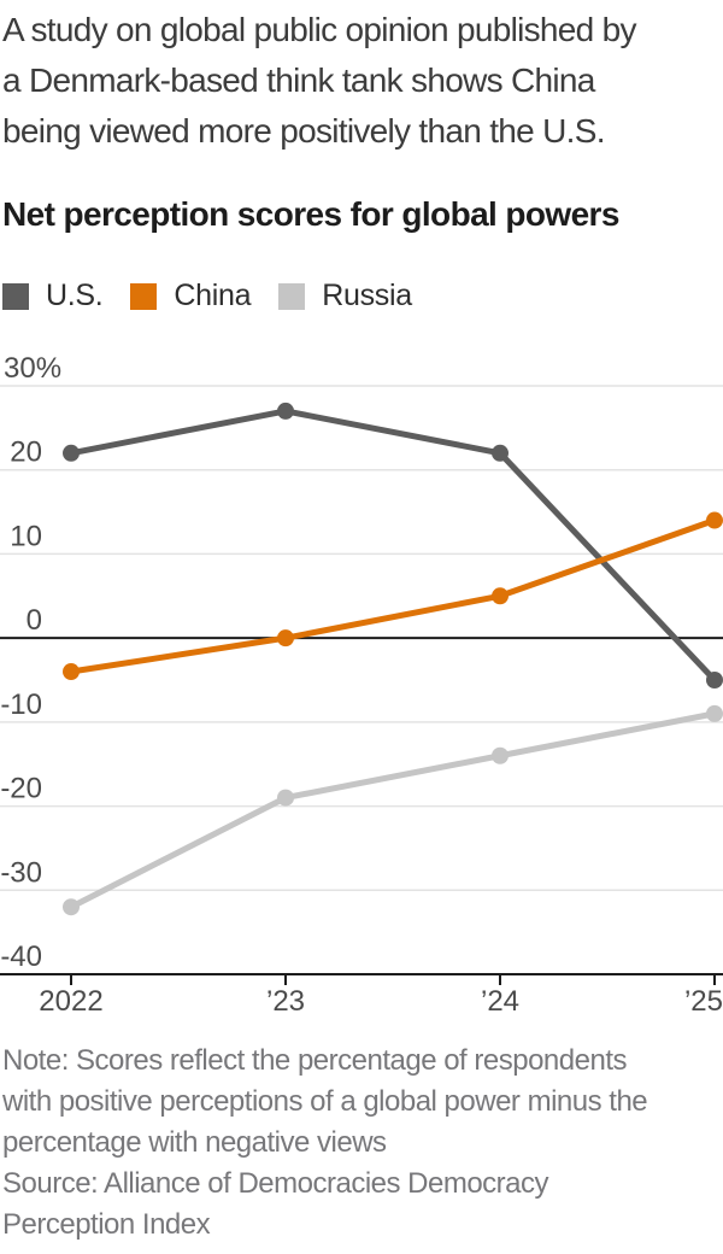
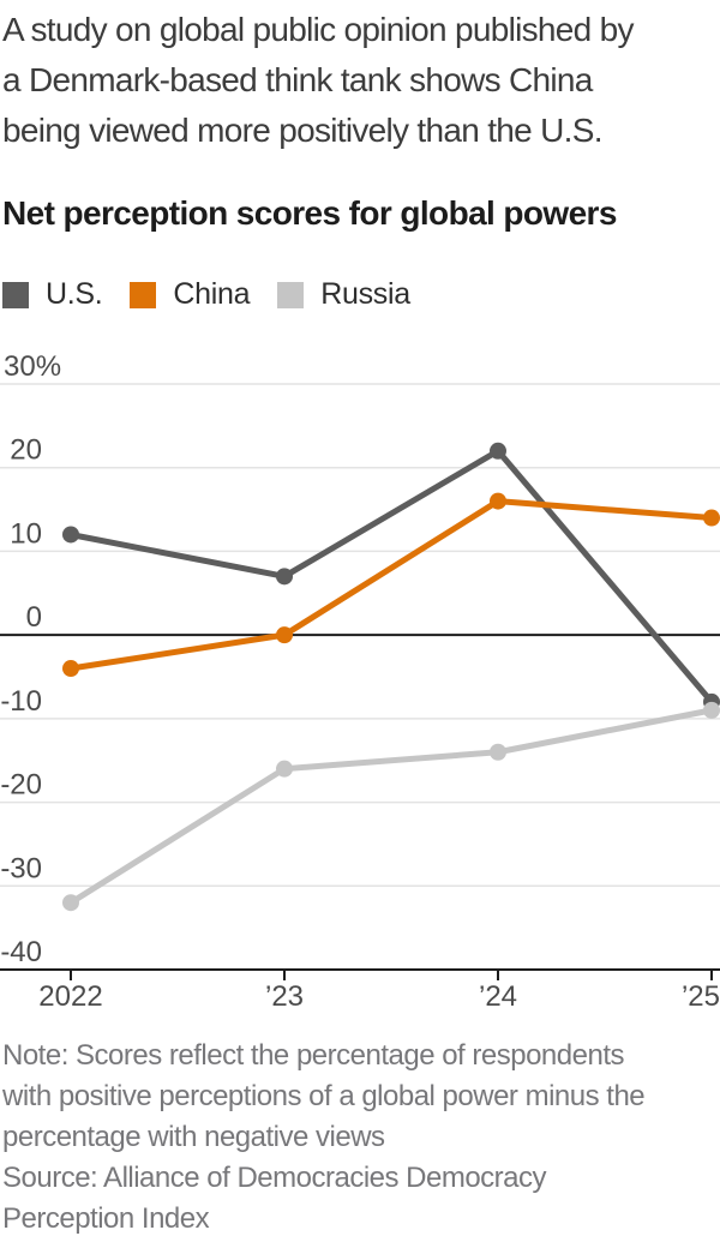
U.S./2022: 22 -> 12
U.S./’23: 27 -> 7
Russia/’23: -19 -> -16
China/’24: 5 -> 16
U.S./’25: -5 -> -8
